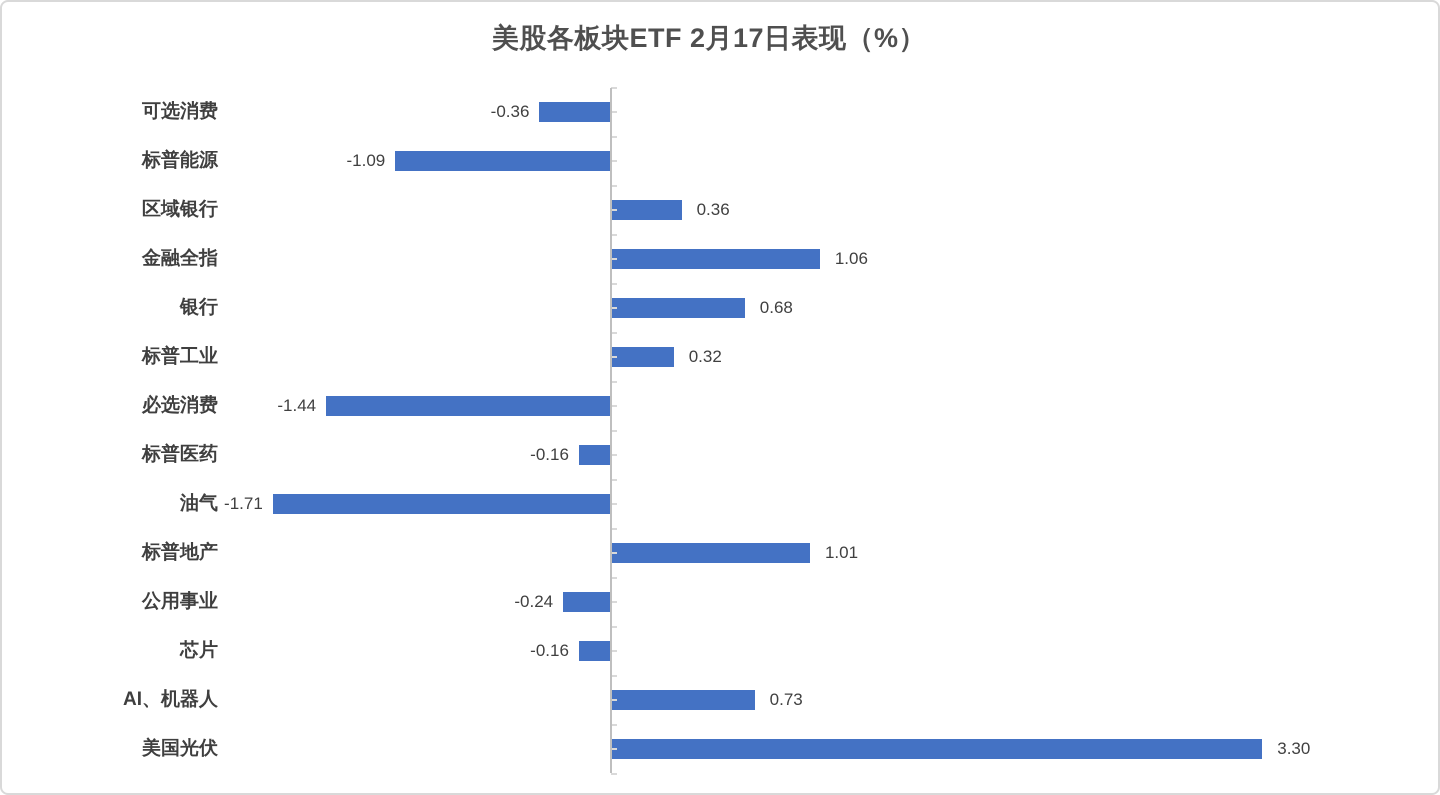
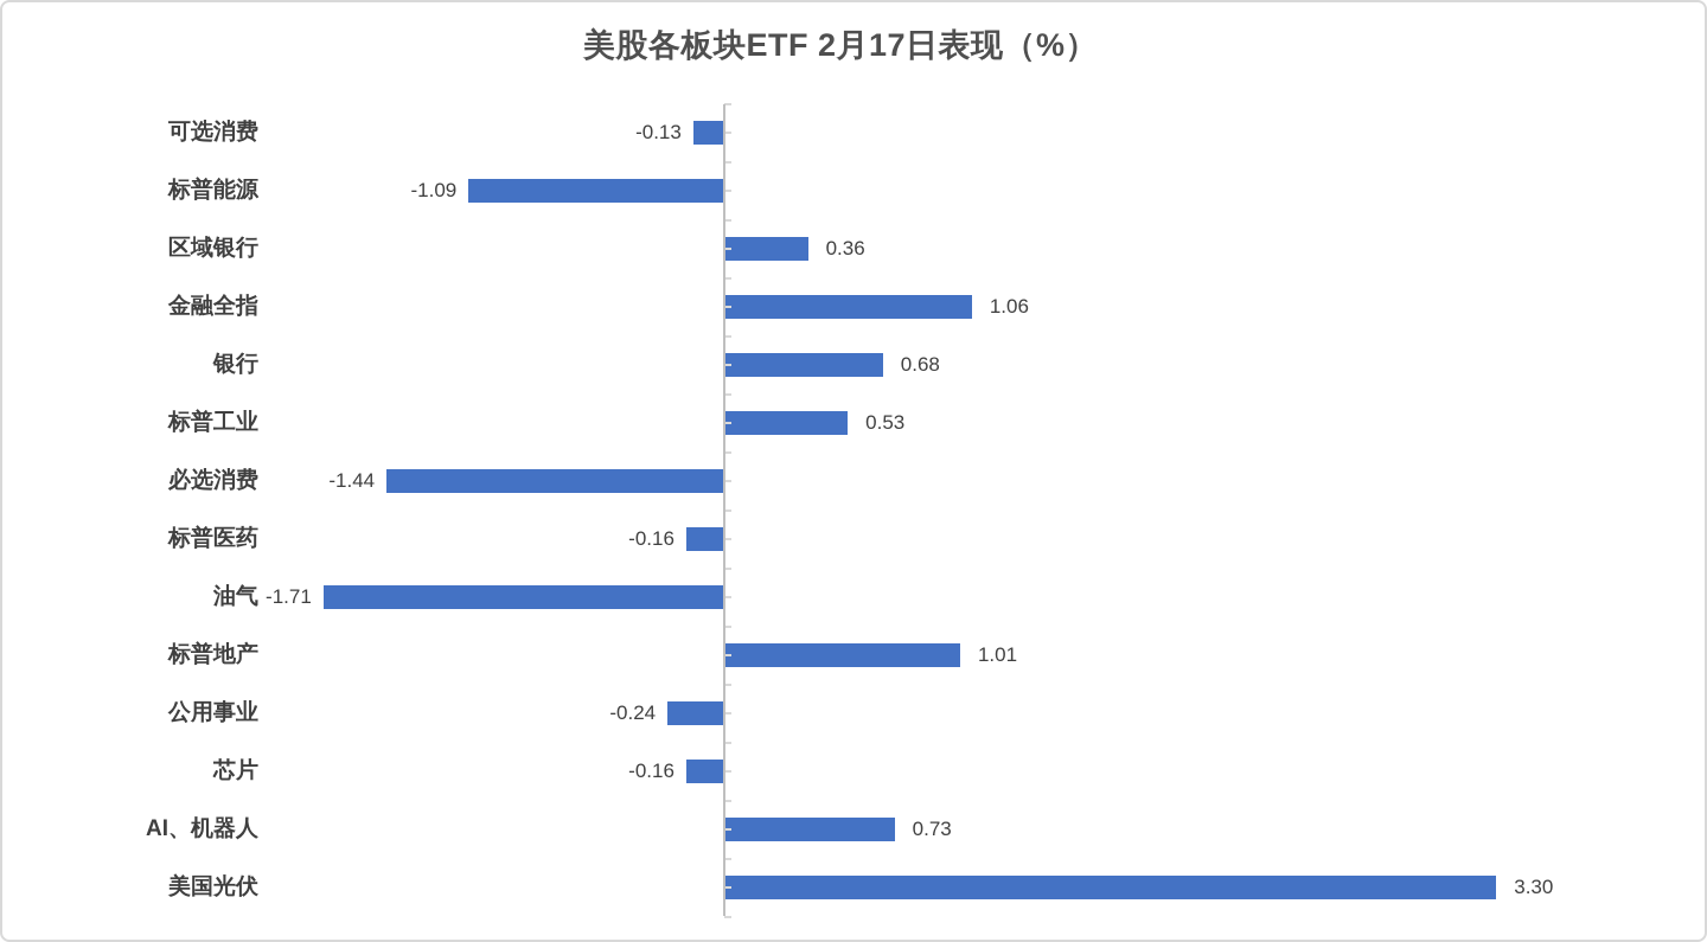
可选消费: -0.36 -> -0.13
标普工业: 0.32 -> 0.53
